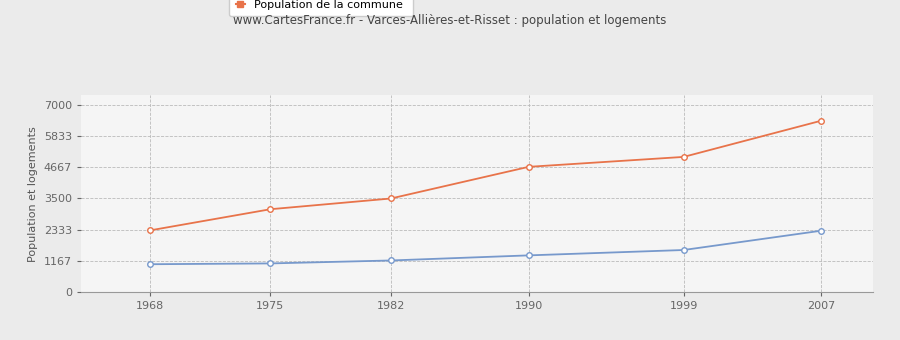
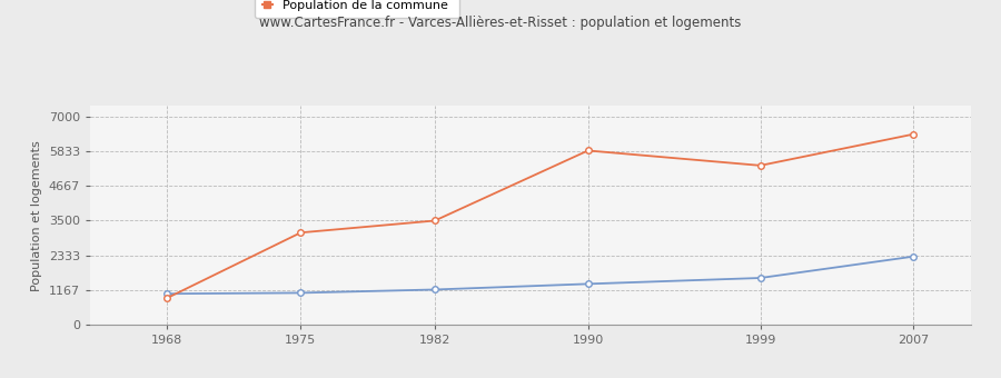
Population de la commune/1968: 2310 -> 900
Population de la commune/1990: 4680 -> 5850
Population de la commune/1999: 5050 -> 5350
